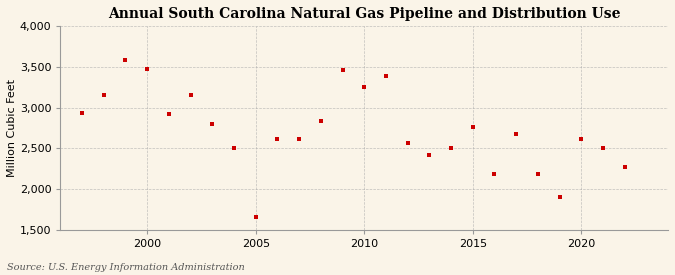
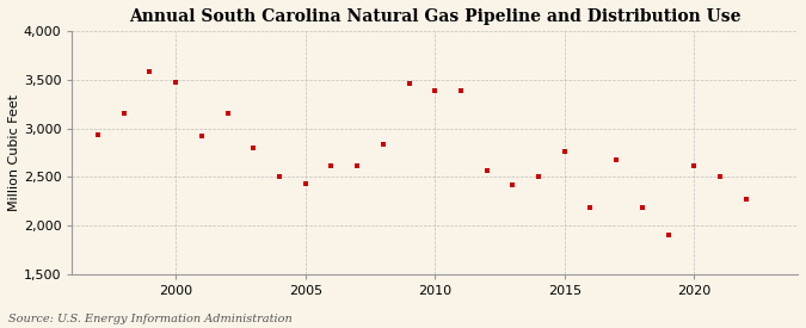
2005: 1,660 -> 2,430
2010: 3,260 -> 3,390
